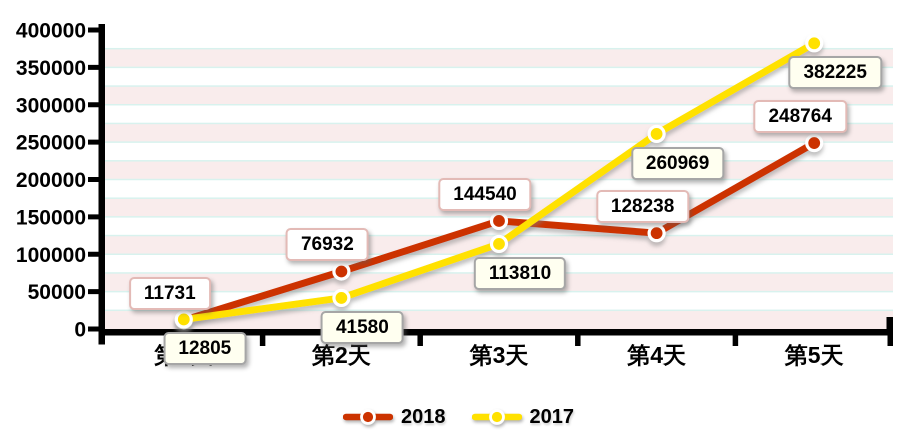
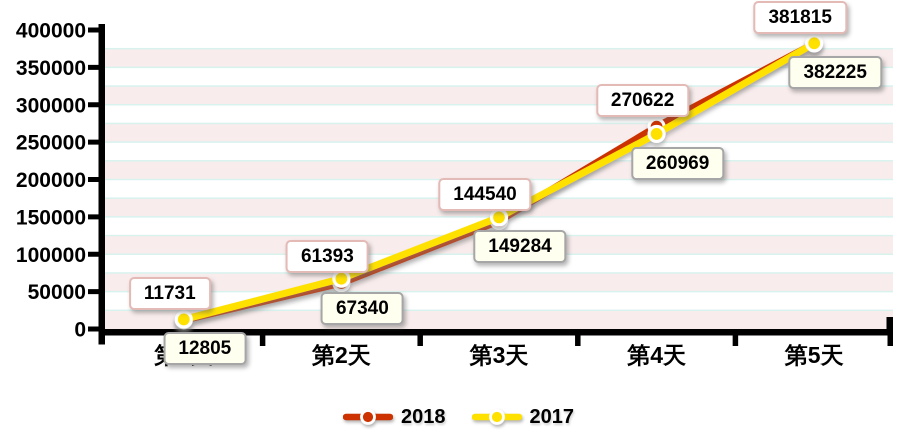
2018/第2天: 76932 -> 61393
2017/第2天: 41580 -> 67340
2017/第3天: 113810 -> 149284
2018/第4天: 128238 -> 270622
2018/第5天: 248764 -> 381815
